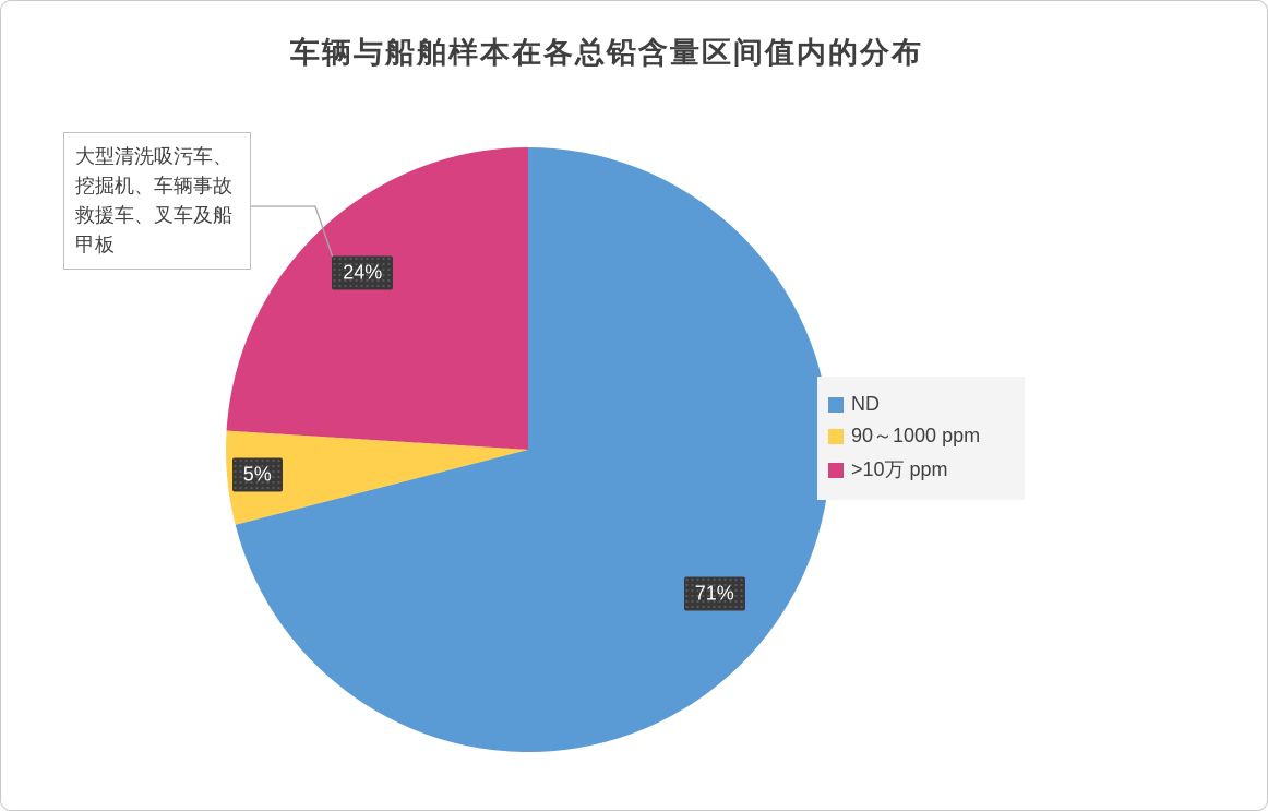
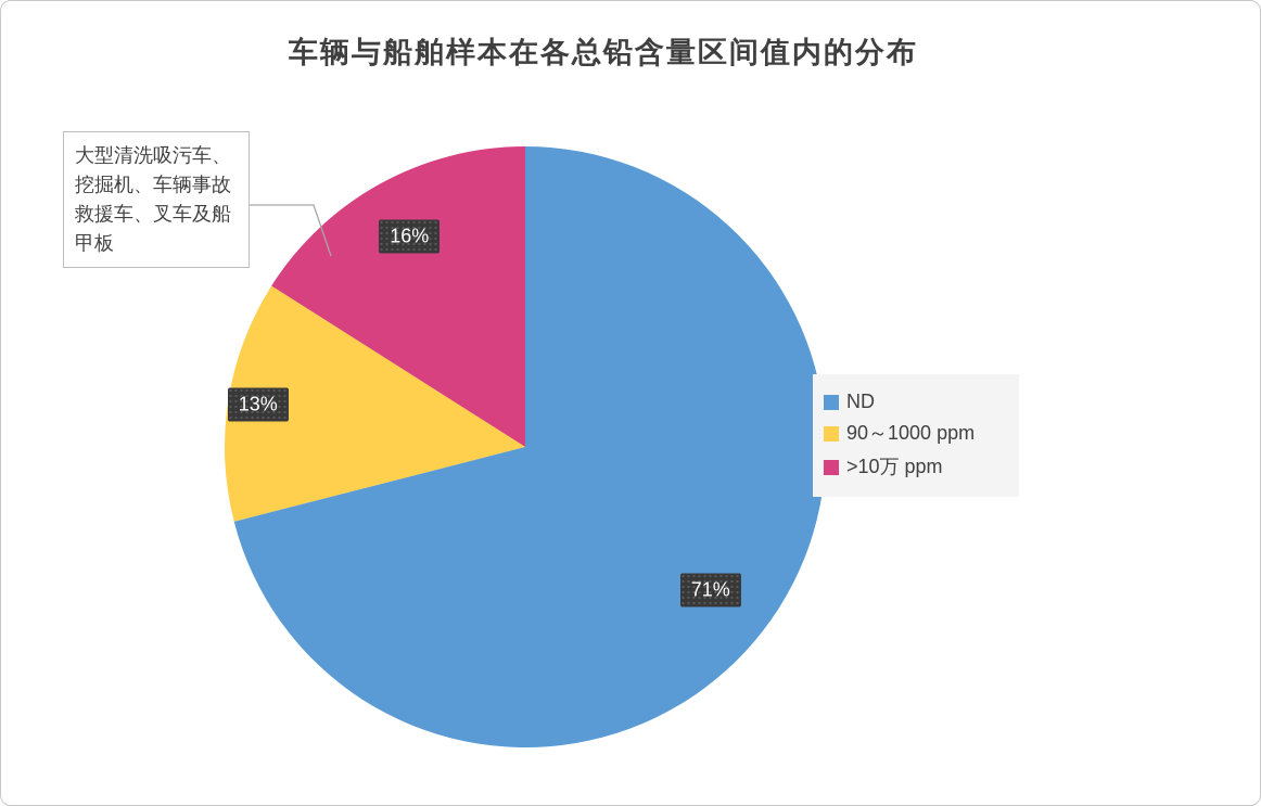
90～1000 ppm: 5% -> 13%
>10万 ppm: 24% -> 16%
